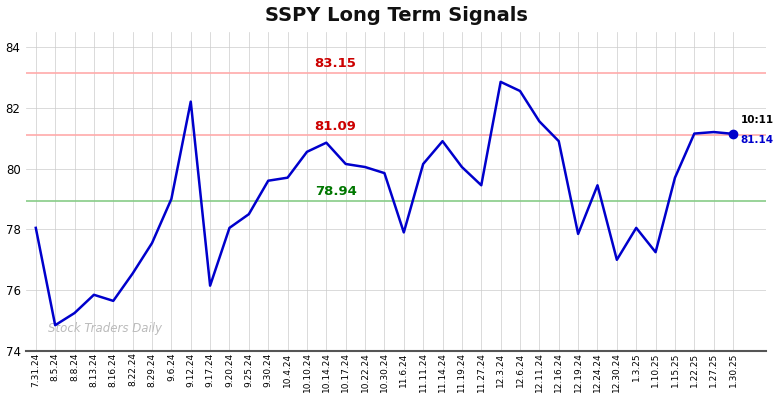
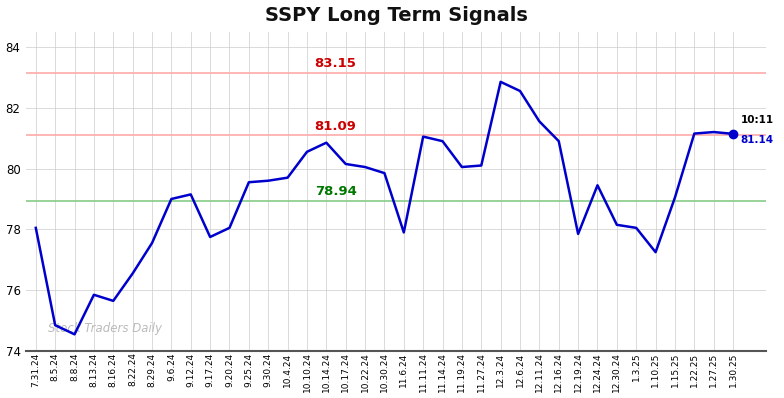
8.8.24: 75.25 -> 74.55
9.12.24: 82.20 -> 79.15
9.17.24: 76.15 -> 77.75
9.25.24: 78.50 -> 79.55
11.11.24: 80.15 -> 81.05
11.27.24: 79.45 -> 80.10
12.30.24: 77.00 -> 78.15
1.15.25: 79.70 -> 79.05
